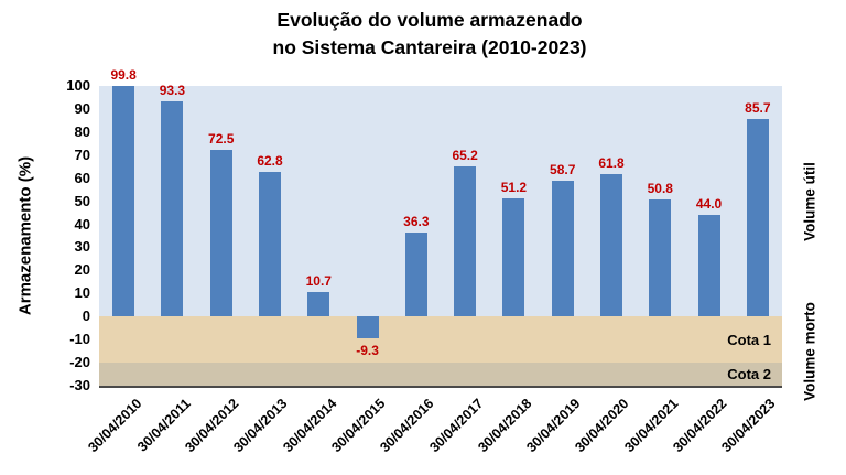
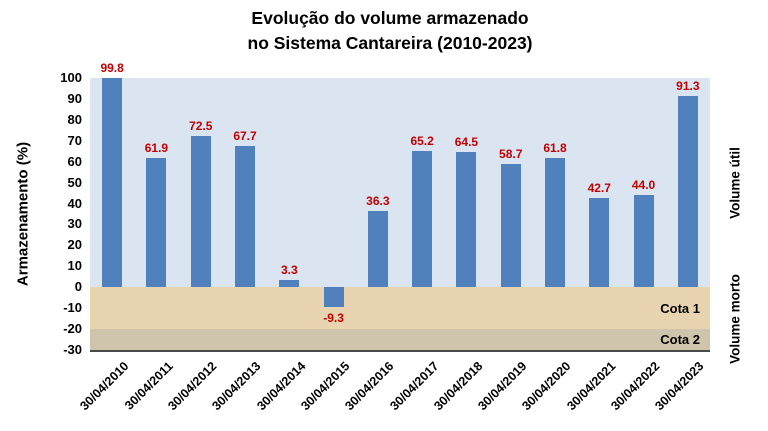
30/04/2011: 93.3 -> 61.9
30/04/2013: 62.8 -> 67.7
30/04/2014: 10.7 -> 3.3
30/04/2018: 51.2 -> 64.5
30/04/2021: 50.8 -> 42.7
30/04/2023: 85.7 -> 91.3
